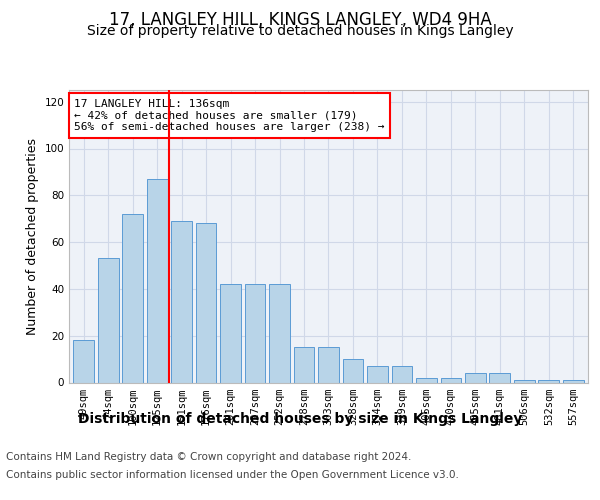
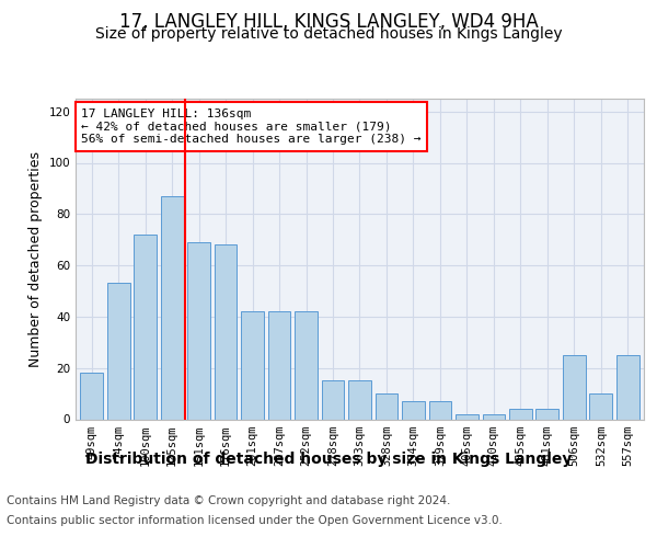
506sqm: 1 -> 25
532sqm: 1 -> 10
557sqm: 1 -> 25
